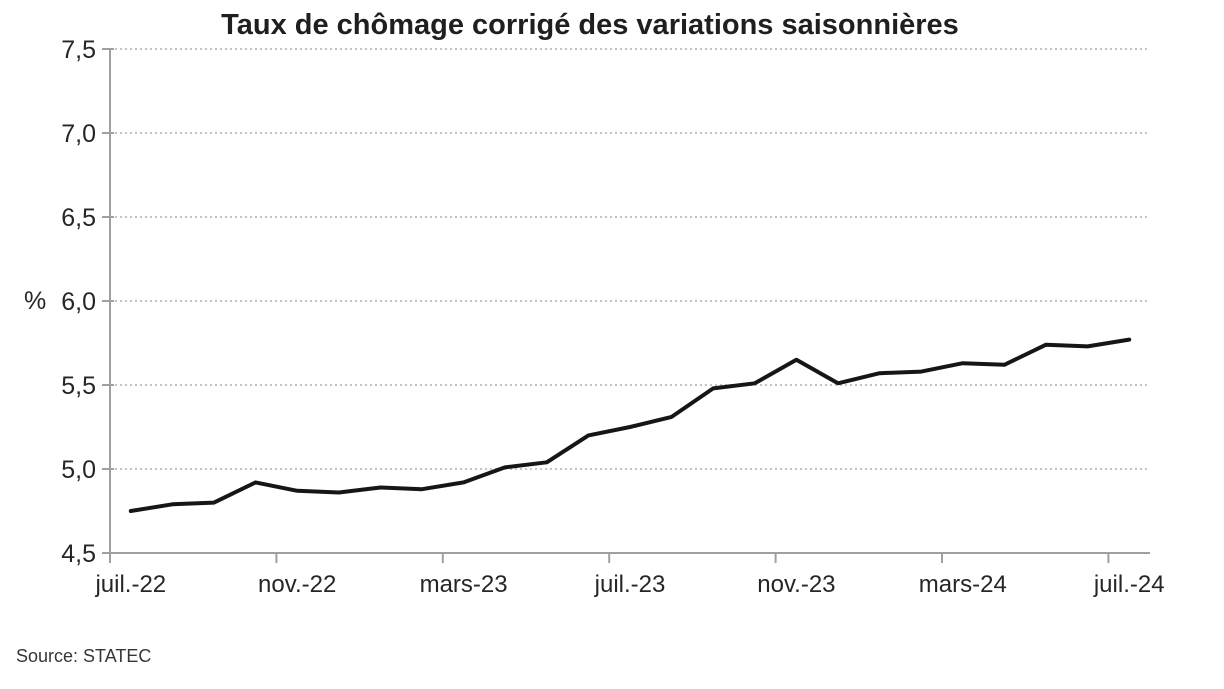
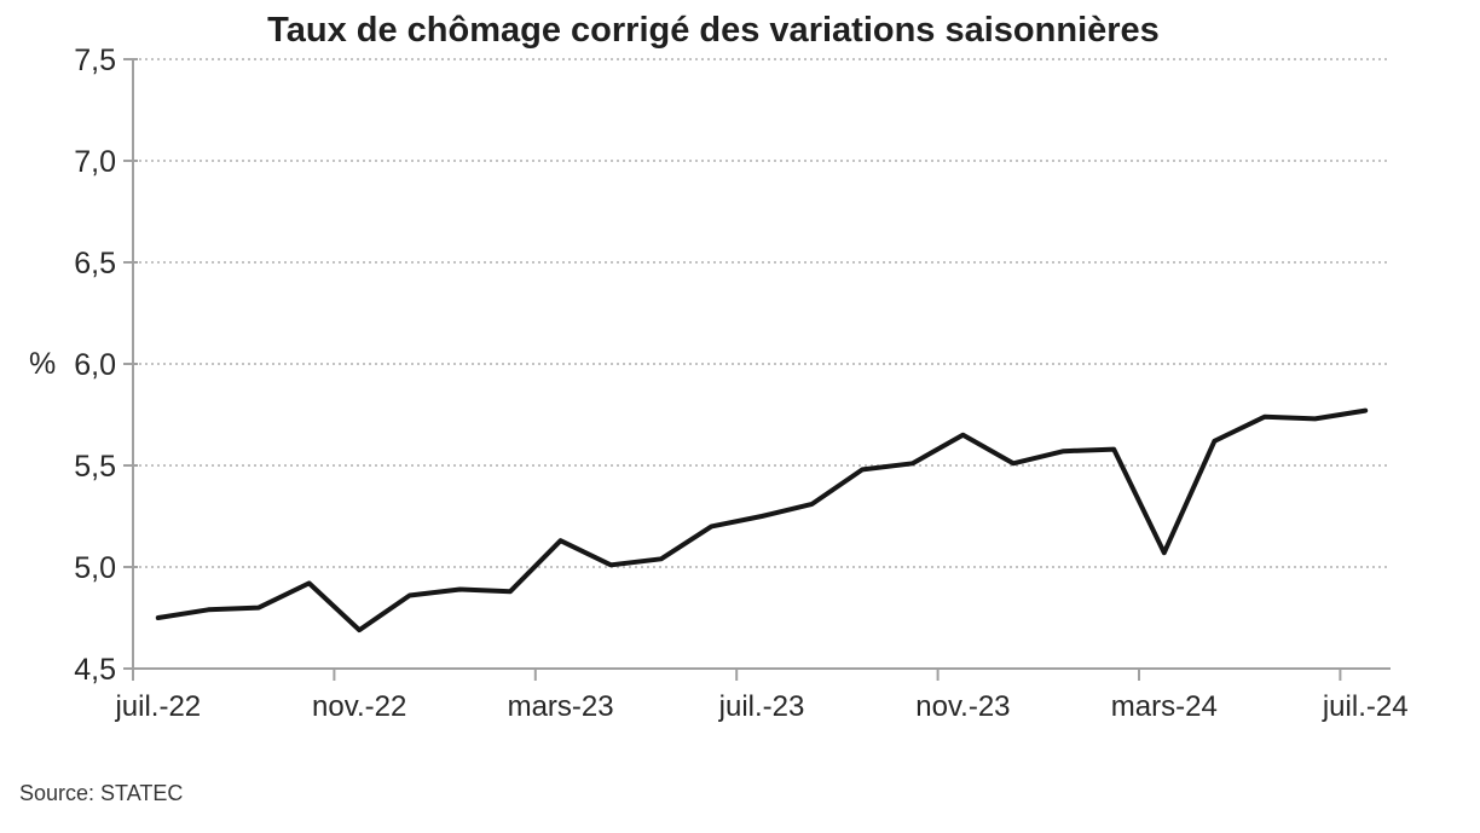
nov.-22: 4,87 -> 4,69
mars-23: 4,92 -> 5,13
mars-24: 5,63 -> 5,07
